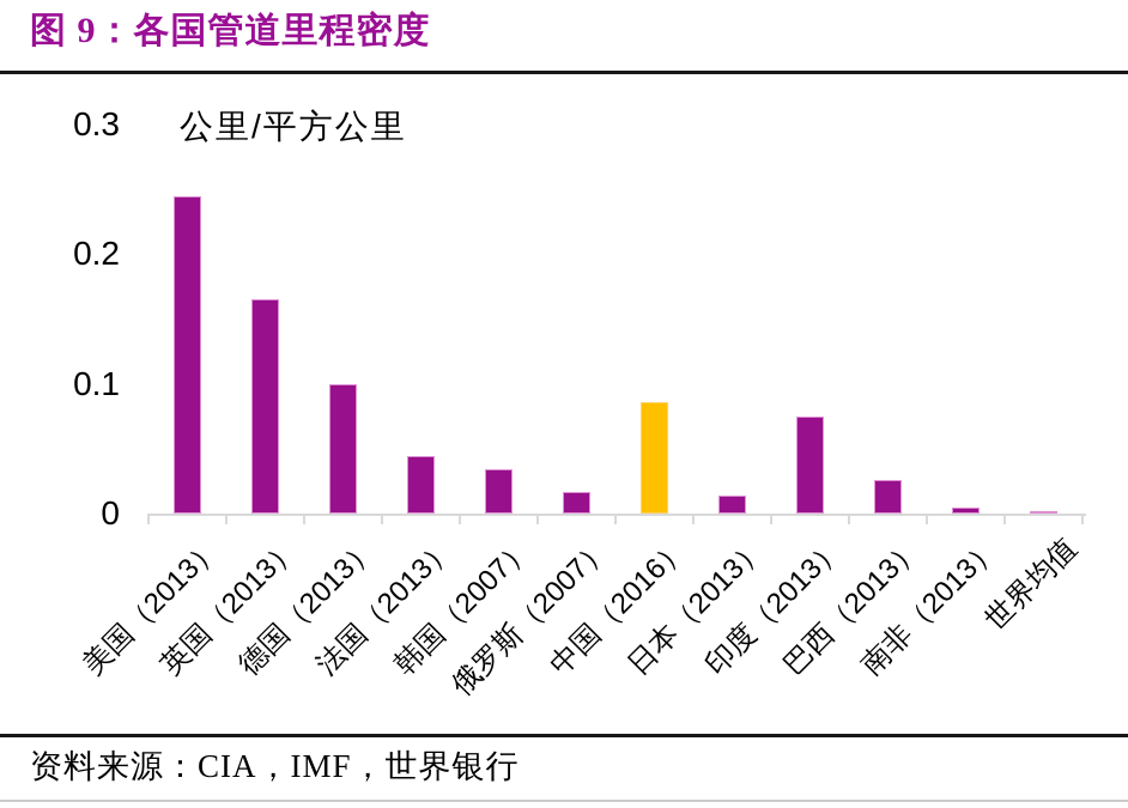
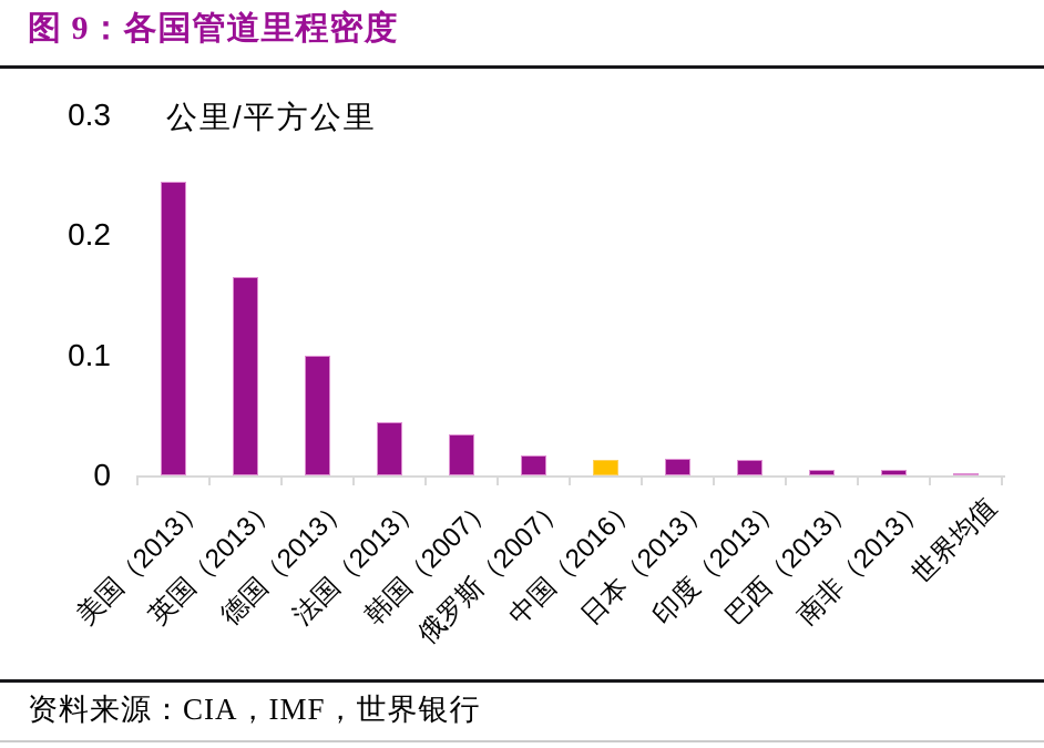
中国（2016）: 0.086 -> 0.013
印度（2013）: 0.075 -> 0.013
巴西（2013）: 0.026 -> 0.005
